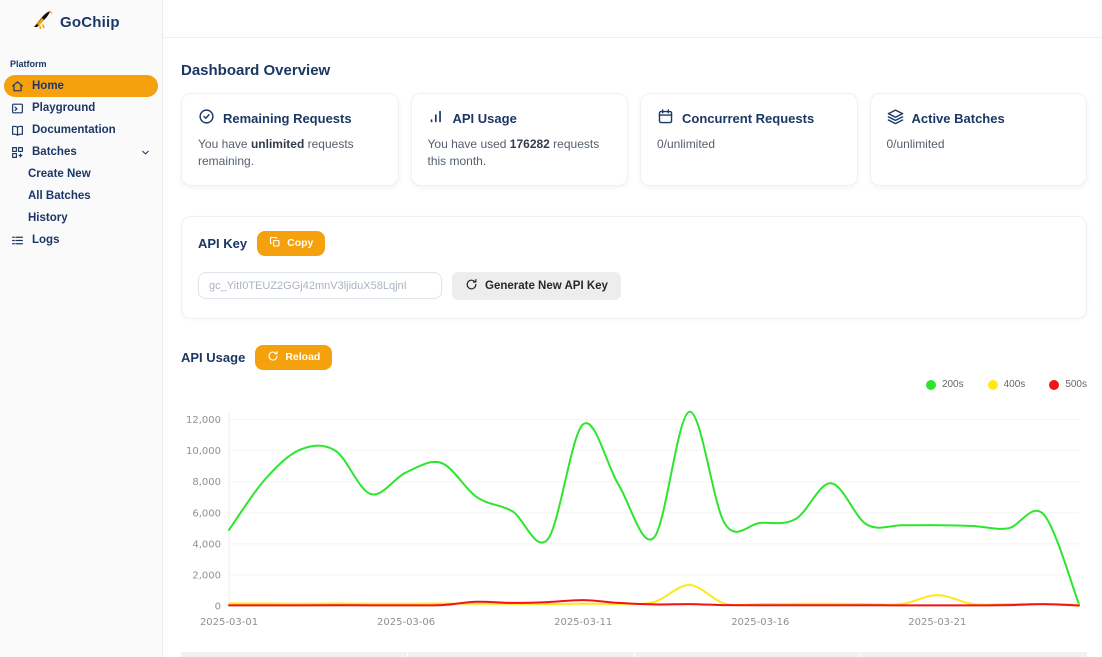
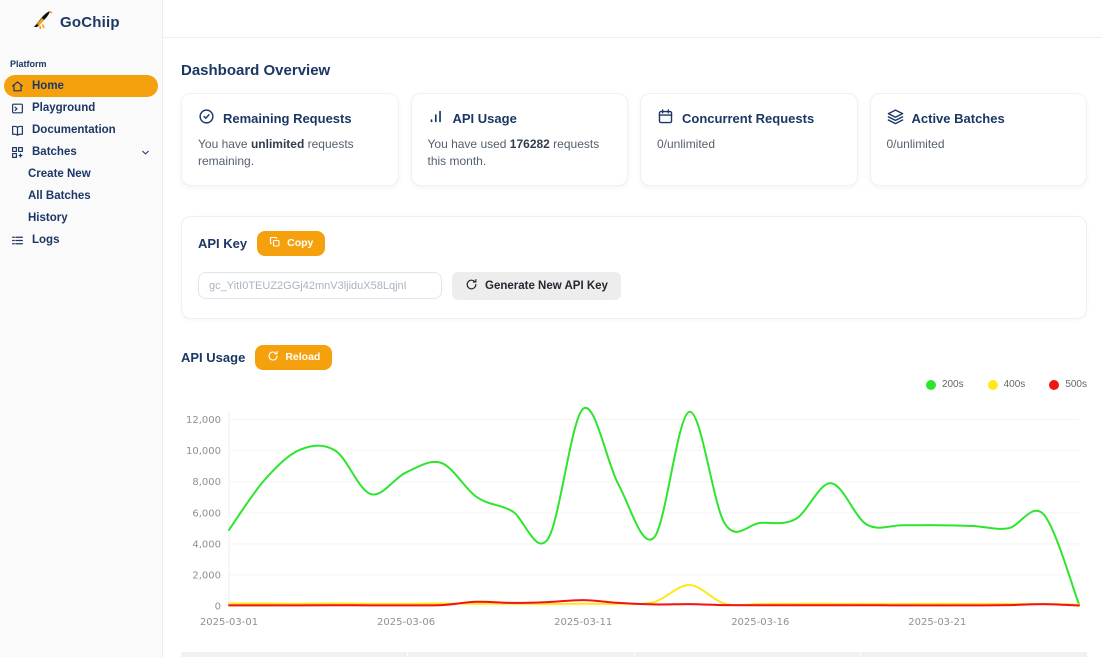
200s/2025-03-11: 11700 -> 12700
400s/2025-03-21: 700 -> 100
